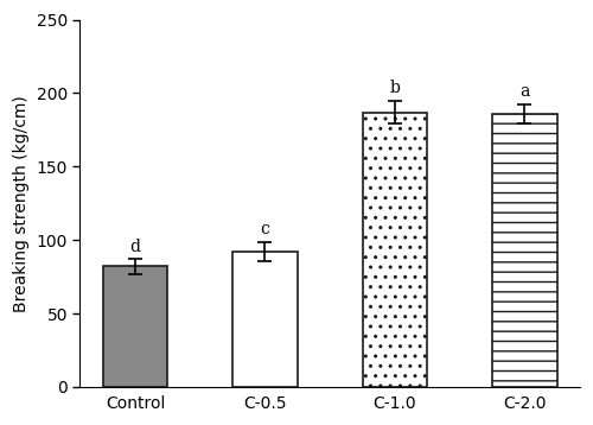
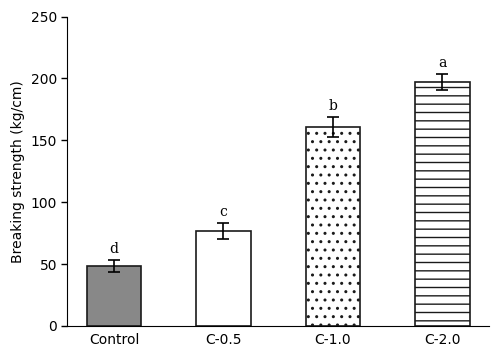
Control: 82 -> 48
C-0.5: 92 -> 77
C-1.0: 187 -> 161
C-2.0: 186 -> 197
